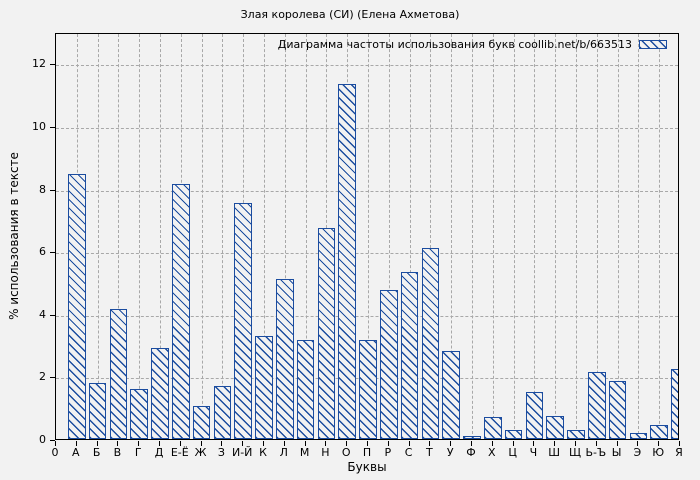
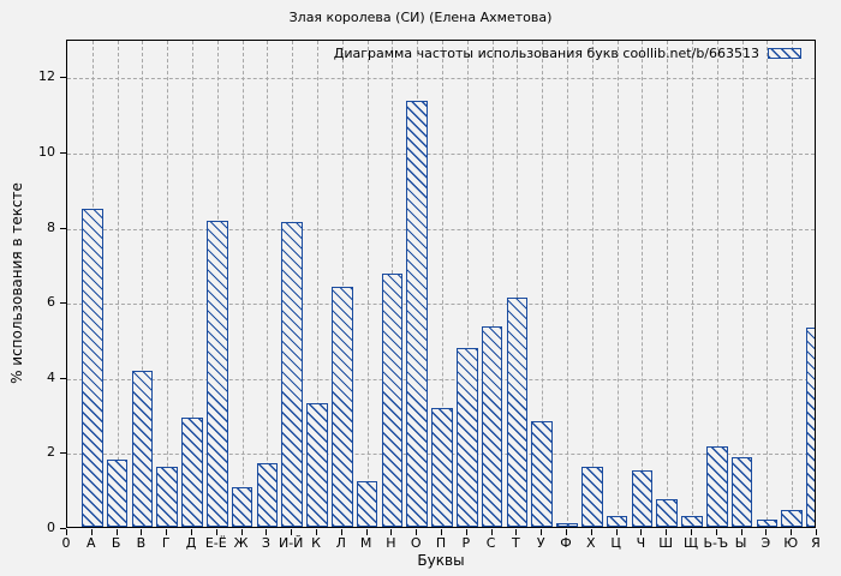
И-Й: 7.5 -> 8.1
Л: 5.1 -> 6.4
М: 3.1 -> 1.2
Х: 0.7 -> 1.6
Я: 2.2 -> 5.3
